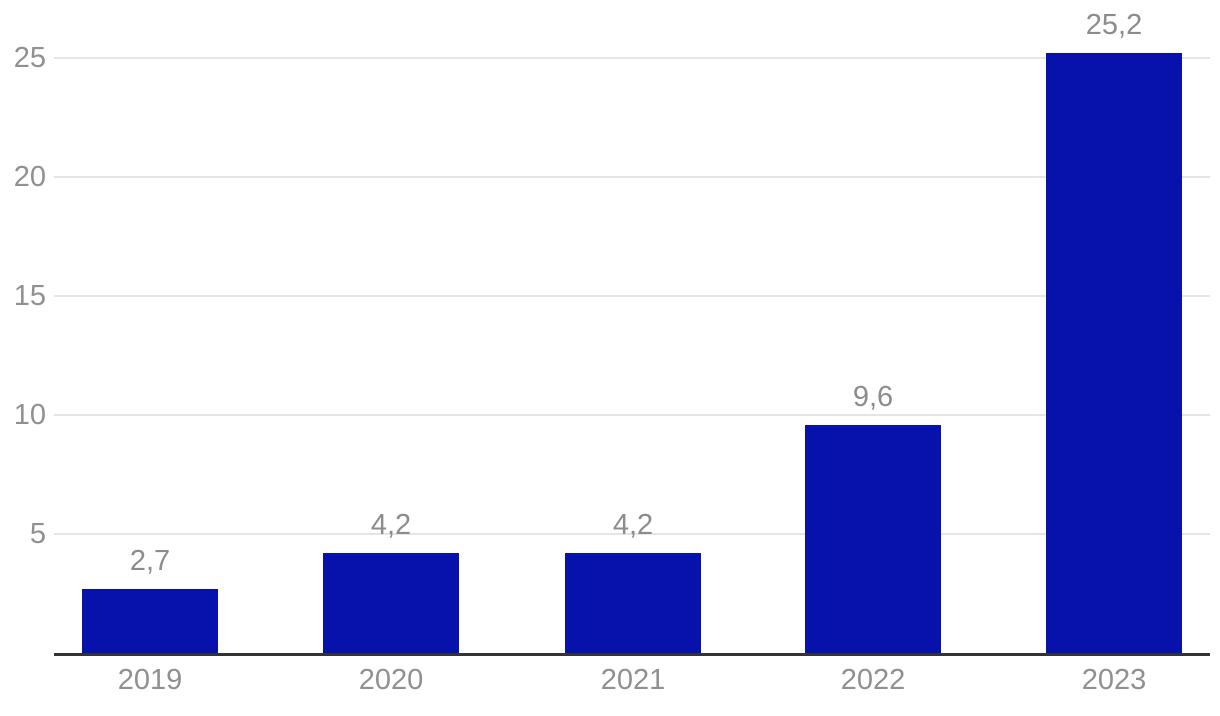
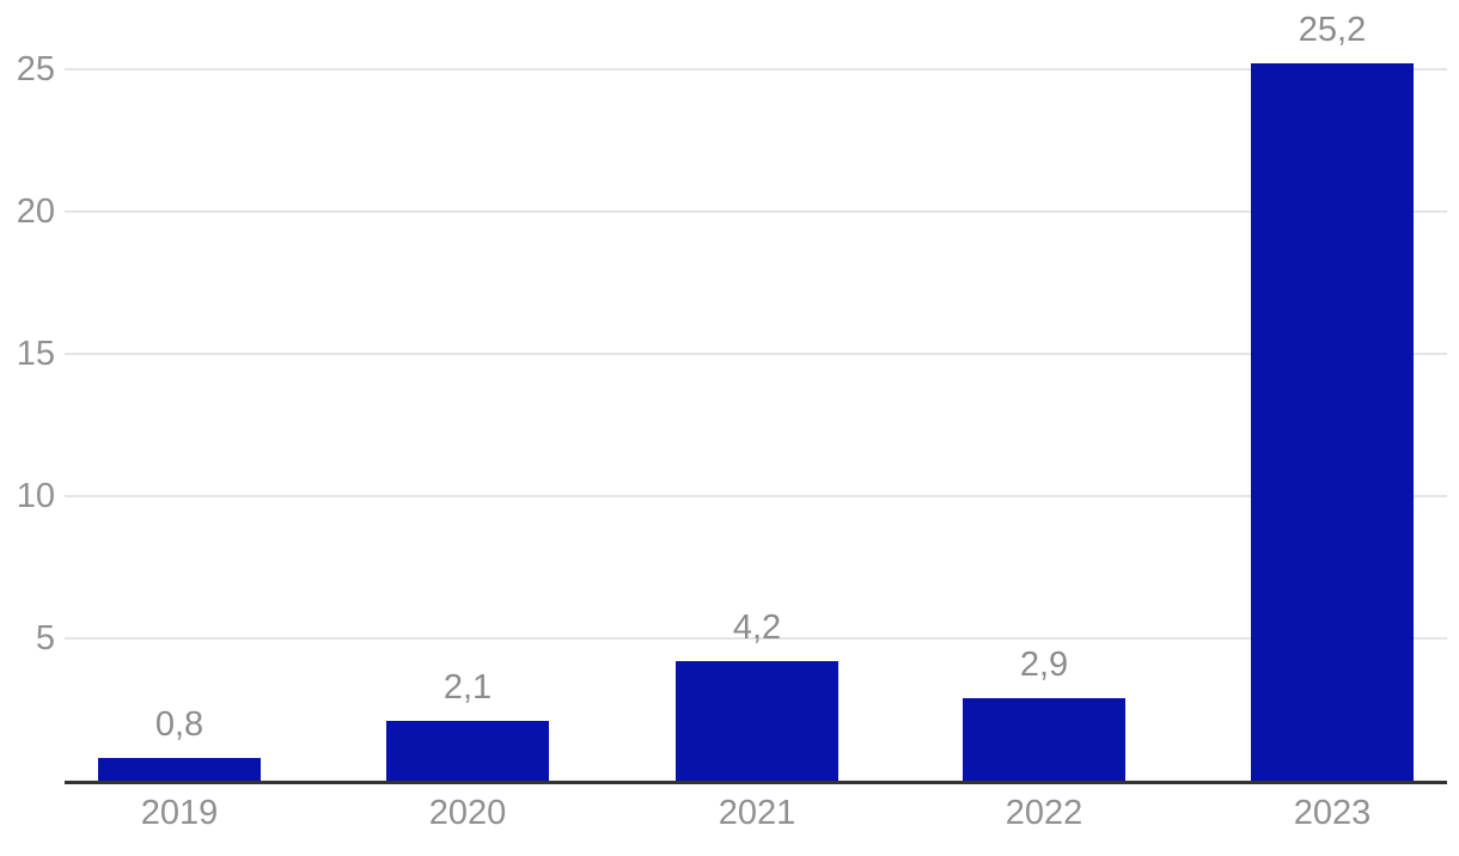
2019: 2,7 -> 0,8
2020: 4,2 -> 2,1
2022: 9,6 -> 2,9
